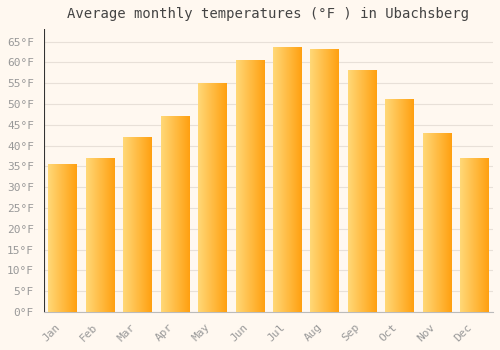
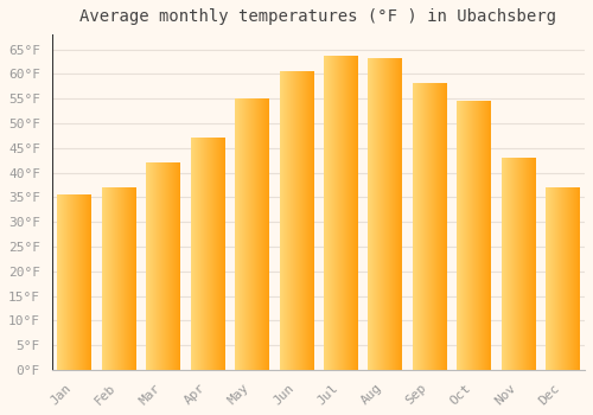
Oct: 51.0°F -> 54.5°F
